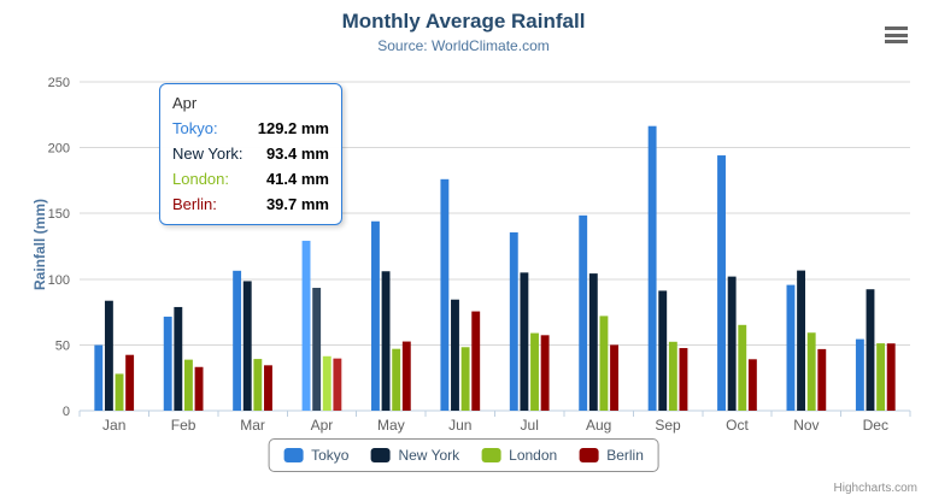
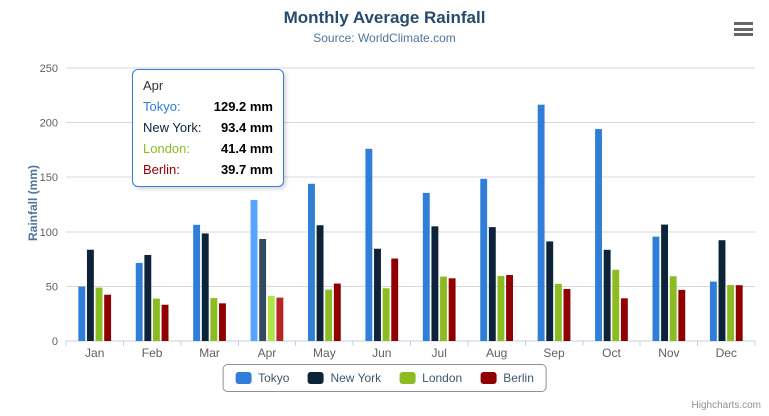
London/Jan: 28 -> 49
London/Aug: 72 -> 60
Berlin/Aug: 50 -> 60
New York/Oct: 102 -> 84
